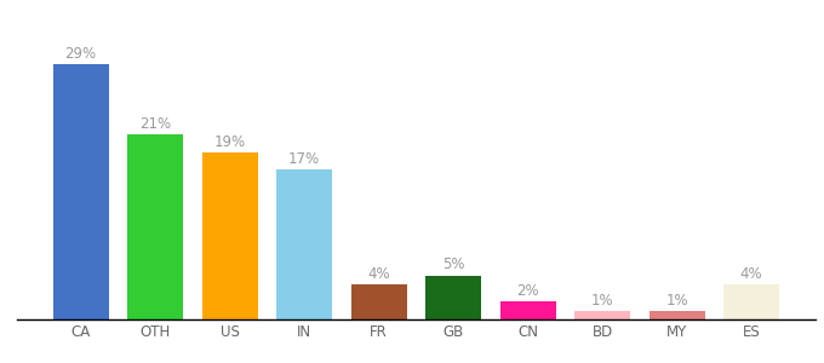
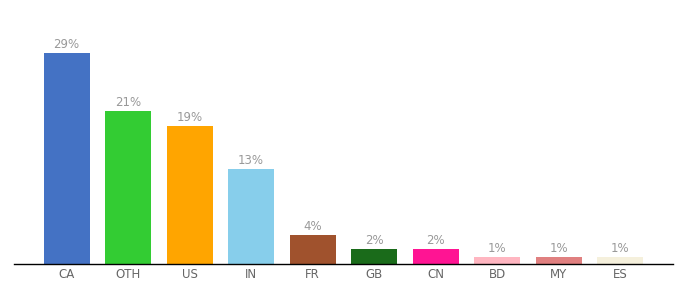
IN: 17% -> 13%
GB: 5% -> 2%
ES: 4% -> 1%
